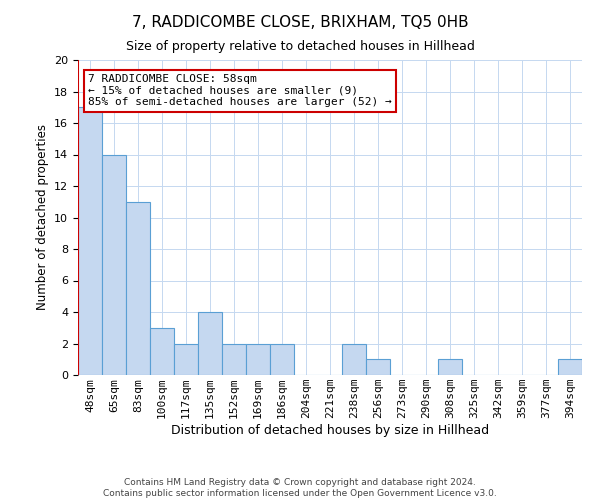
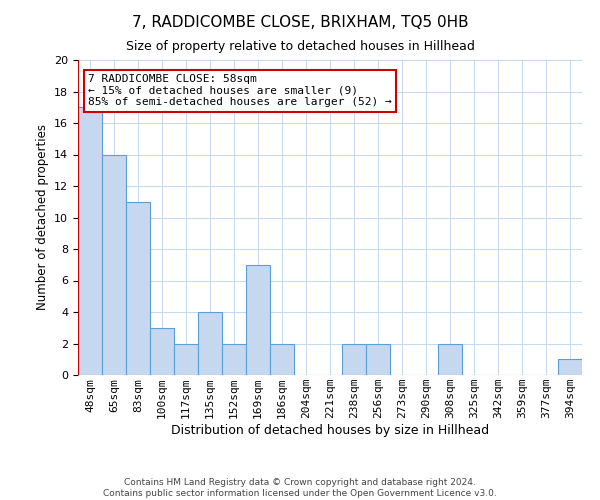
169sqm: 2 -> 7
256sqm: 1 -> 2
308sqm: 1 -> 2
